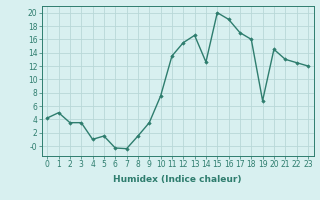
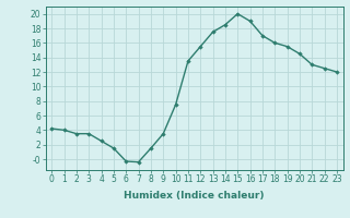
1: 5.0 -> 4.0
4: 1.0 -> 2.5
13: 16.6 -> 17.5
14: 12.6 -> 18.5
19: 6.8 -> 15.5
